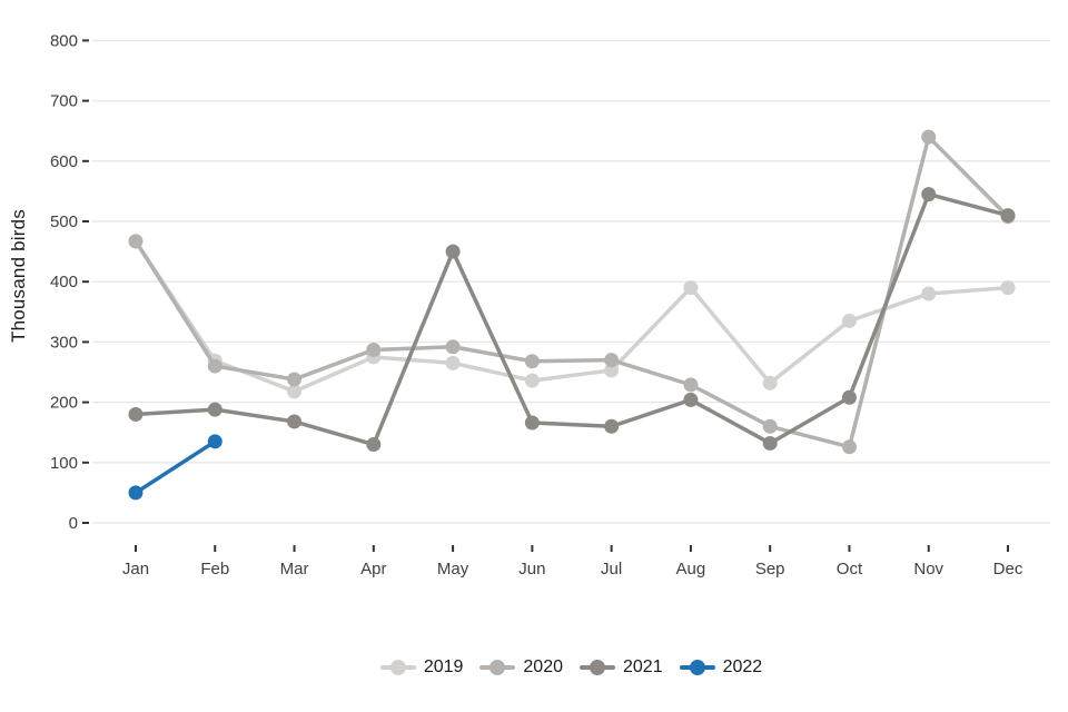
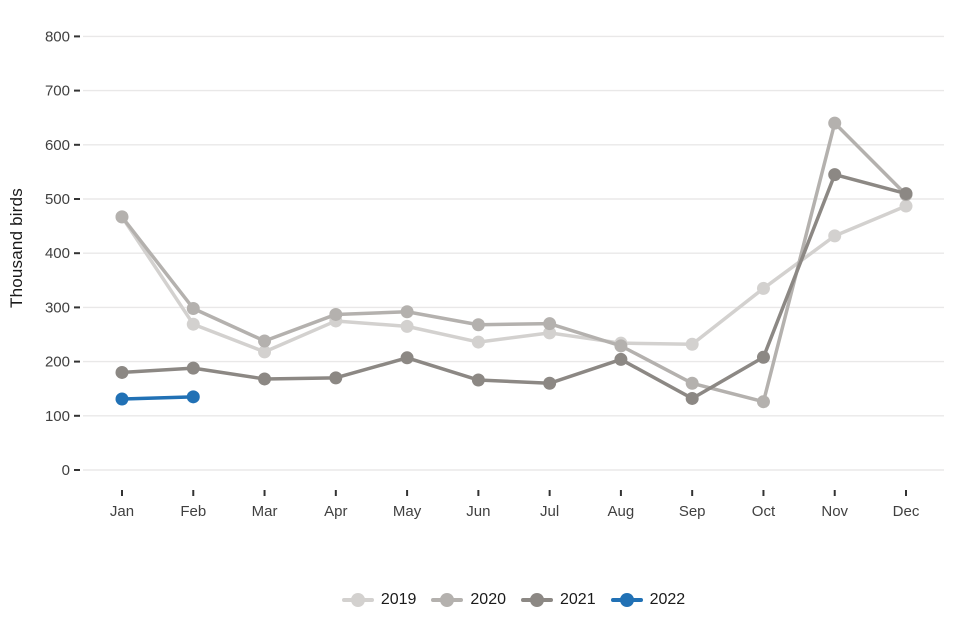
2022/Jan: 50 -> 130
2020/Feb: 260 -> 300
2021/Apr: 130 -> 170
2021/May: 450 -> 210
2019/Aug: 390 -> 230
2019/Nov: 380 -> 430
2019/Dec: 390 -> 490
